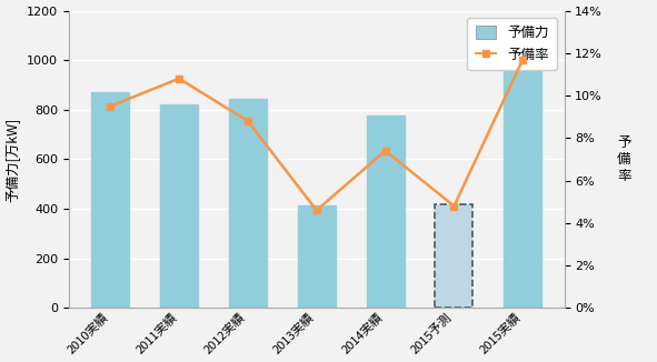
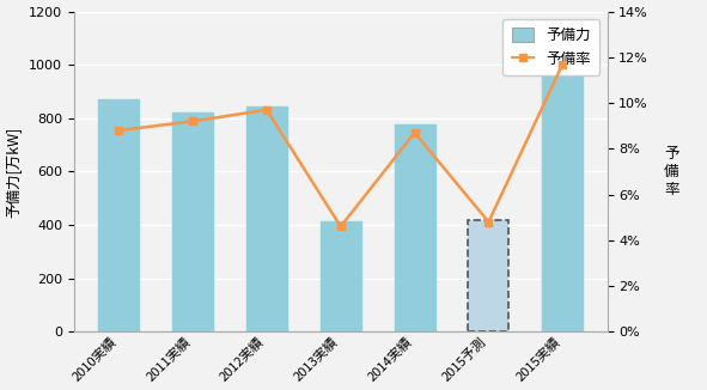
予備率/2010実績: 9.5% -> 8.8%
予備率/2011実績: 10.8% -> 9.2%
予備率/2012実績: 8.8% -> 9.7%
予備率/2014実績: 7.4% -> 8.7%
